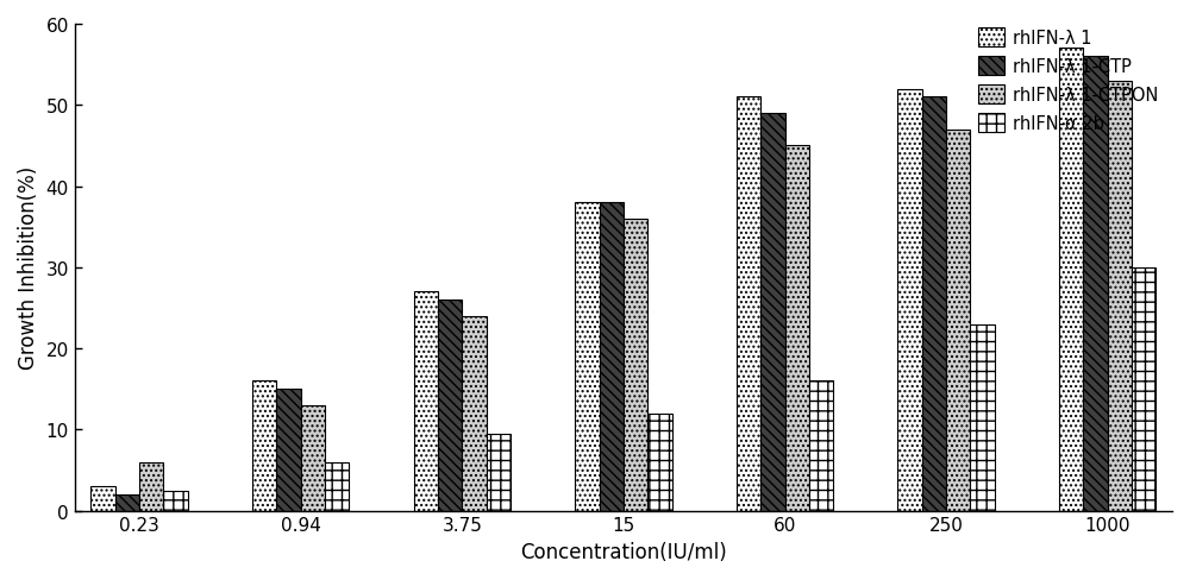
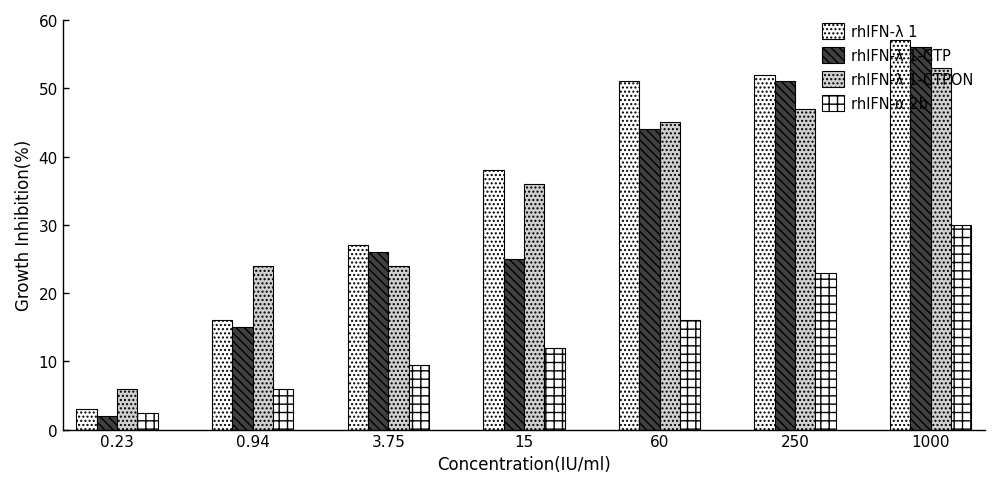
rhIFN-λ 1-CTPON/0.94: 13 -> 24
rhIFN-λ 1-CTP/15: 38 -> 25
rhIFN-λ 1-CTP/60: 49 -> 44
